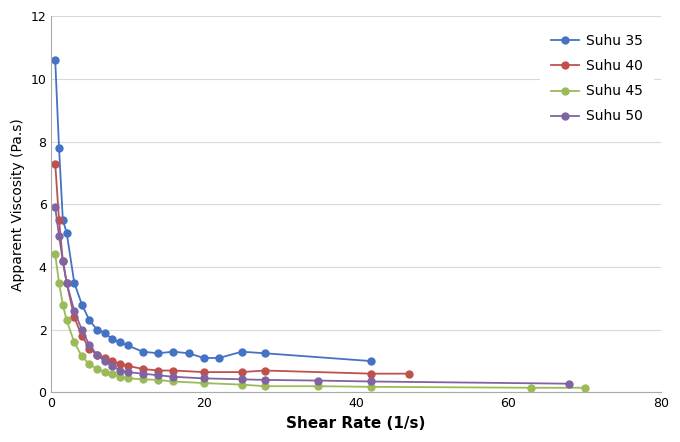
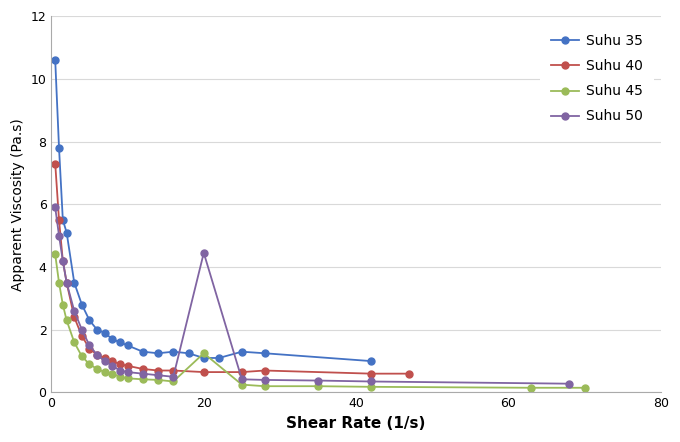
Suhu 45/20: 0.30 -> 1.25
Suhu 50/20: 0.45 -> 4.45
